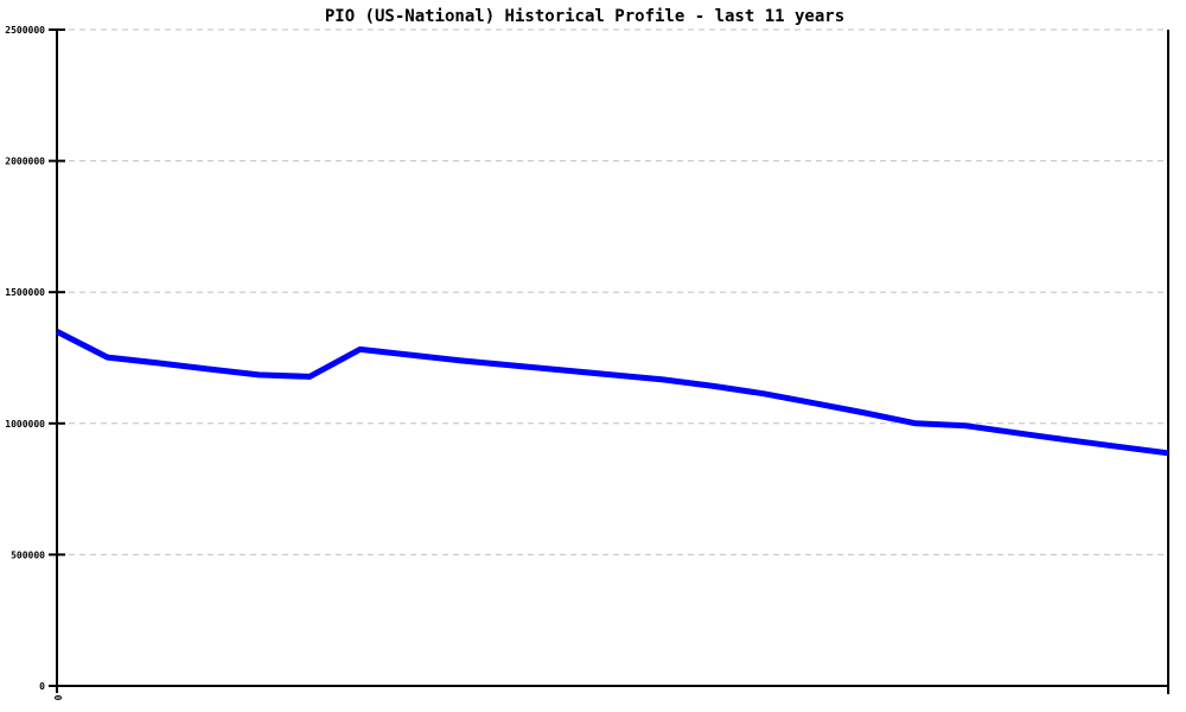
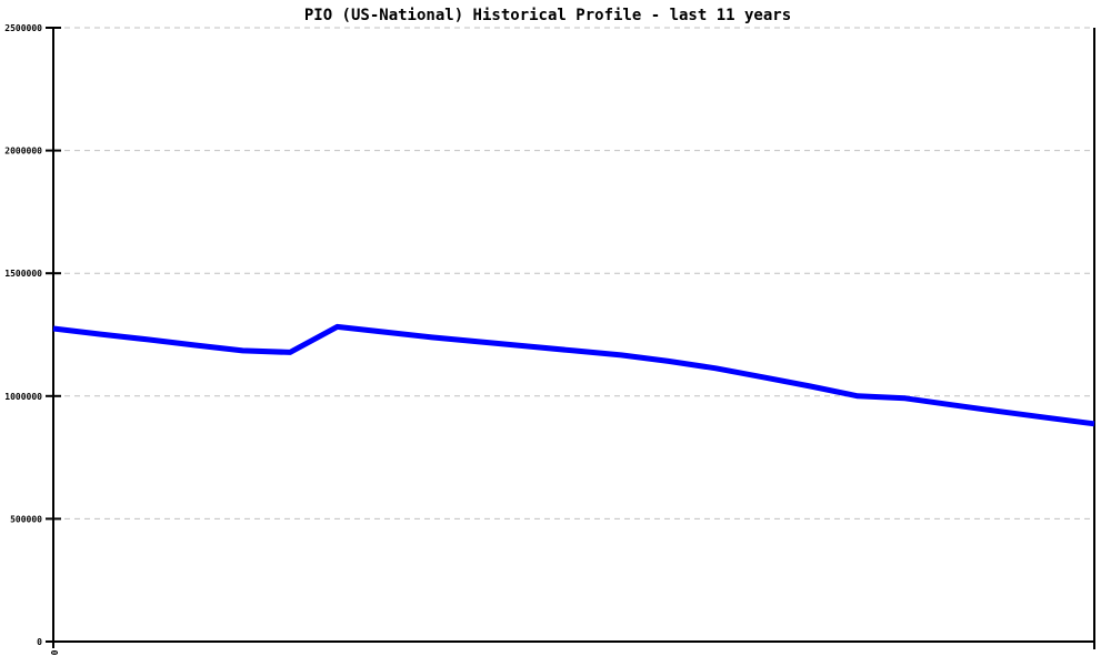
0: 1350000 -> 1280000
